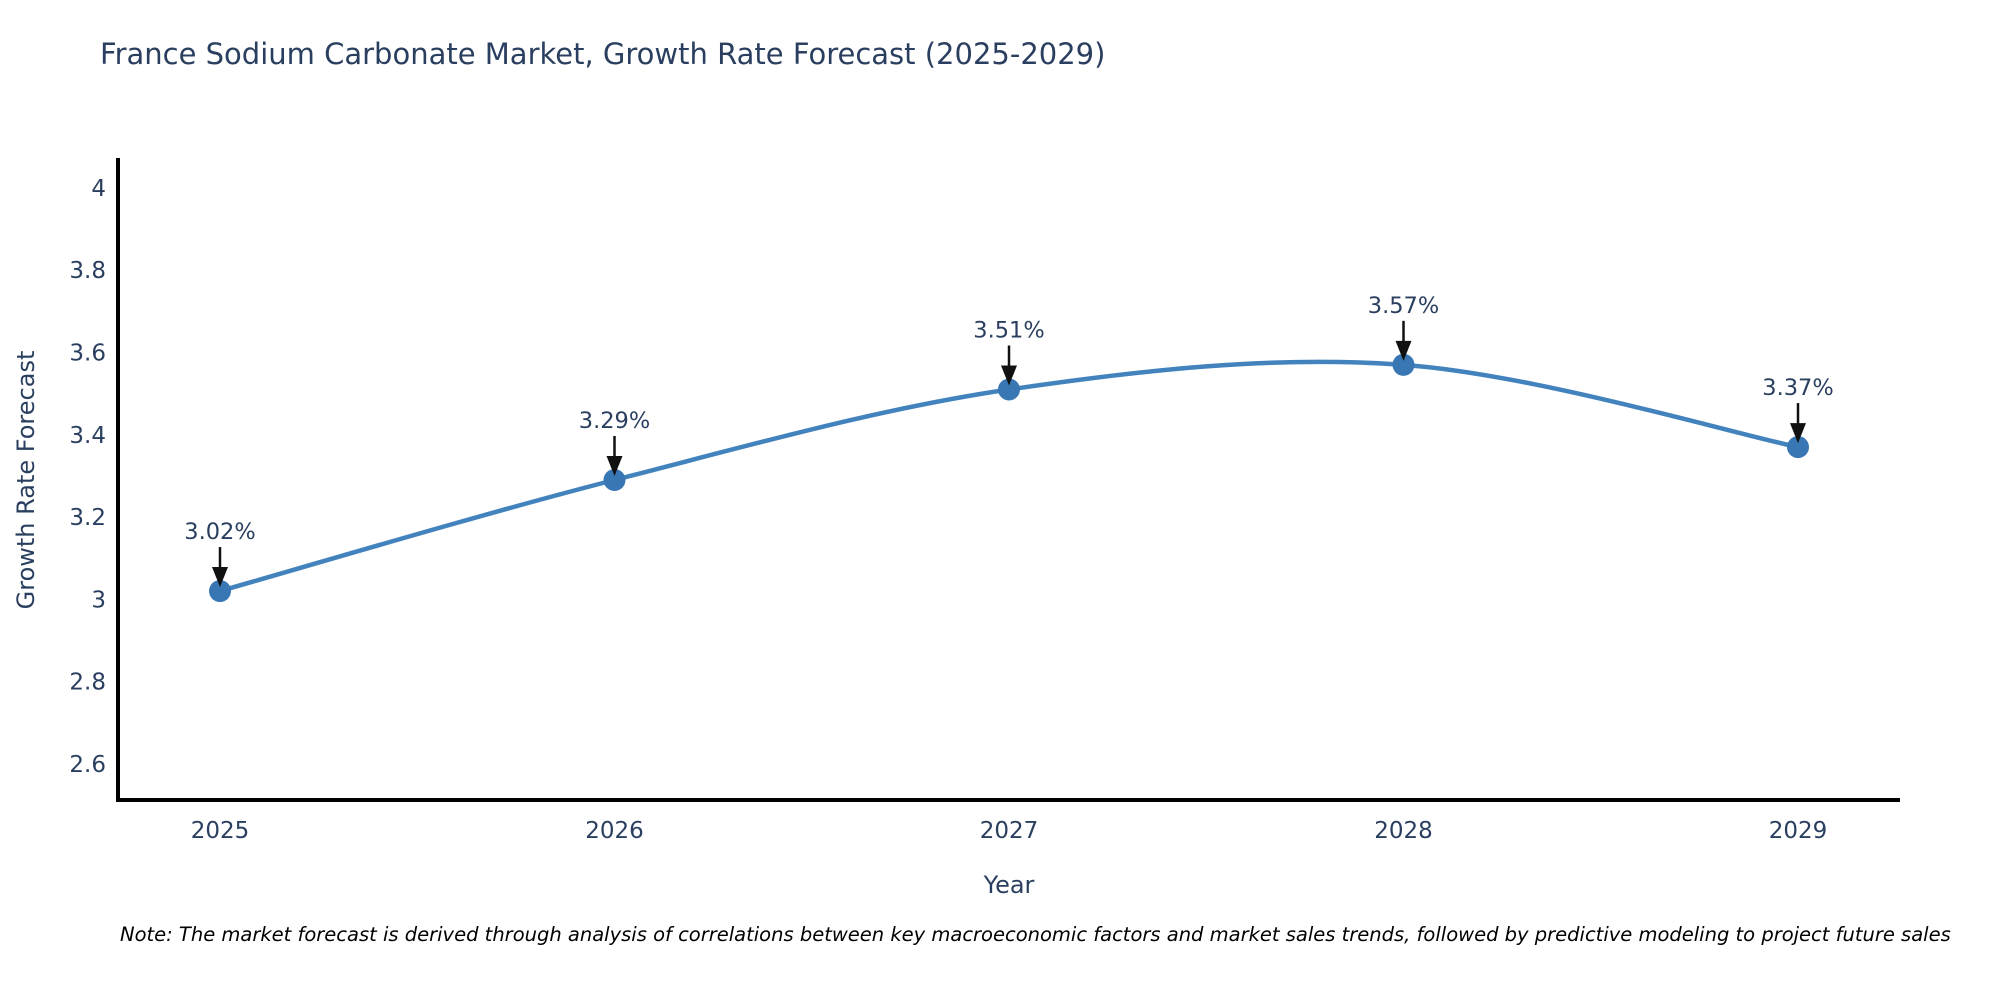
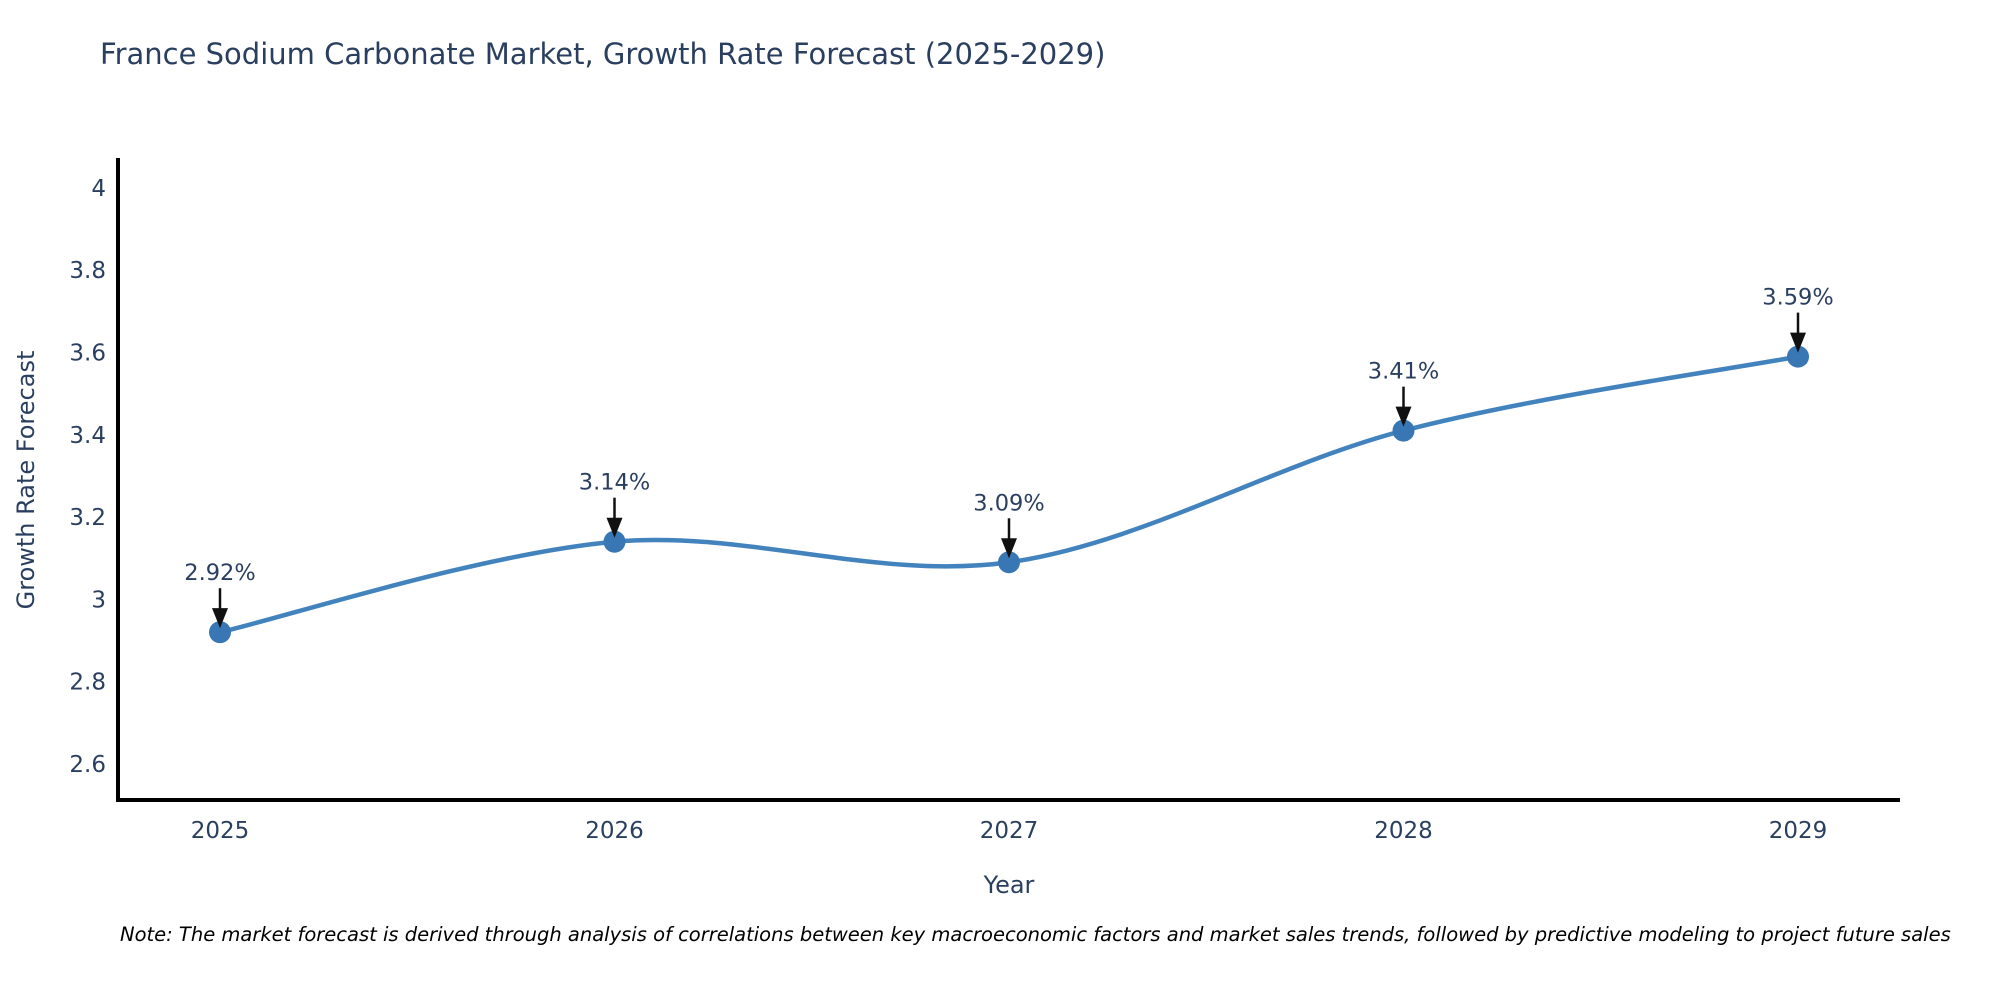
2025: 3.02% -> 2.92%
2026: 3.29% -> 3.14%
2027: 3.51% -> 3.09%
2028: 3.57% -> 3.41%
2029: 3.37% -> 3.59%
